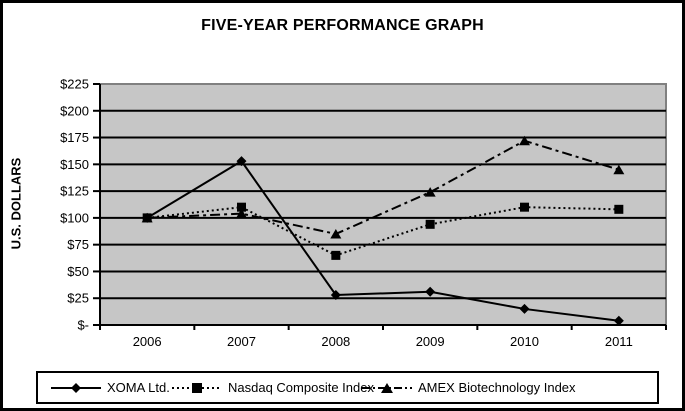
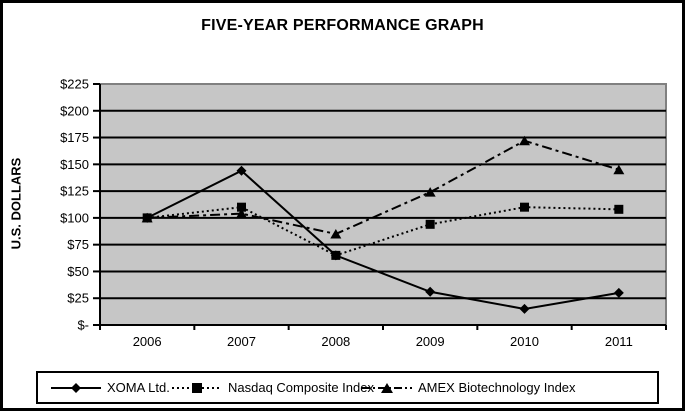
XOMA Ltd./2007: $153 -> $144
XOMA Ltd./2008: $28 -> $65
XOMA Ltd./2011: $4 -> $30
